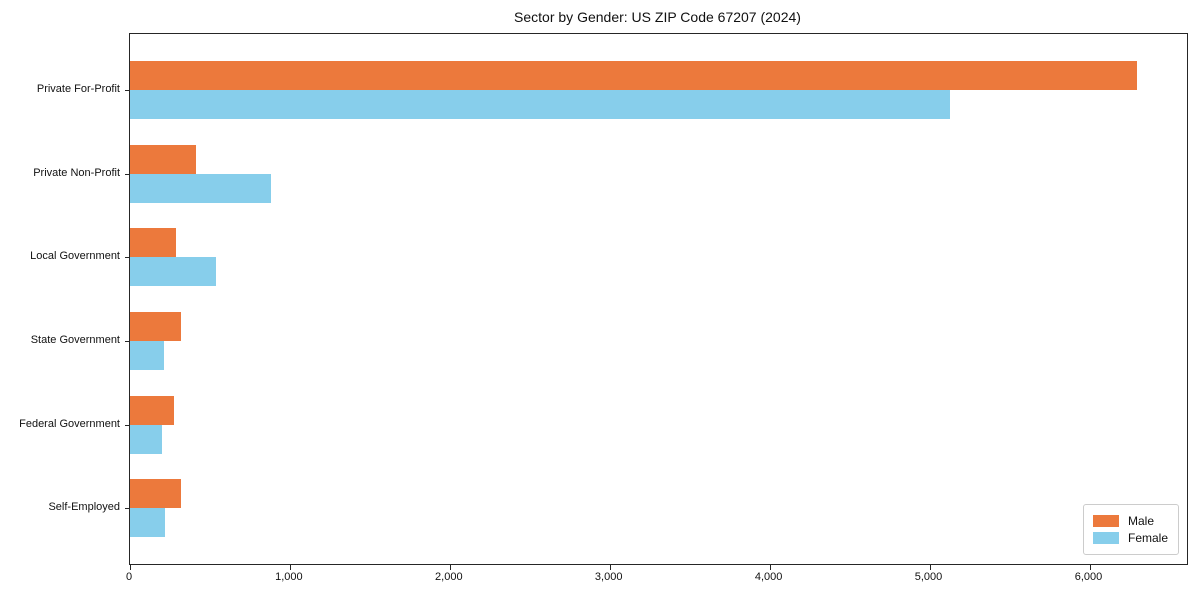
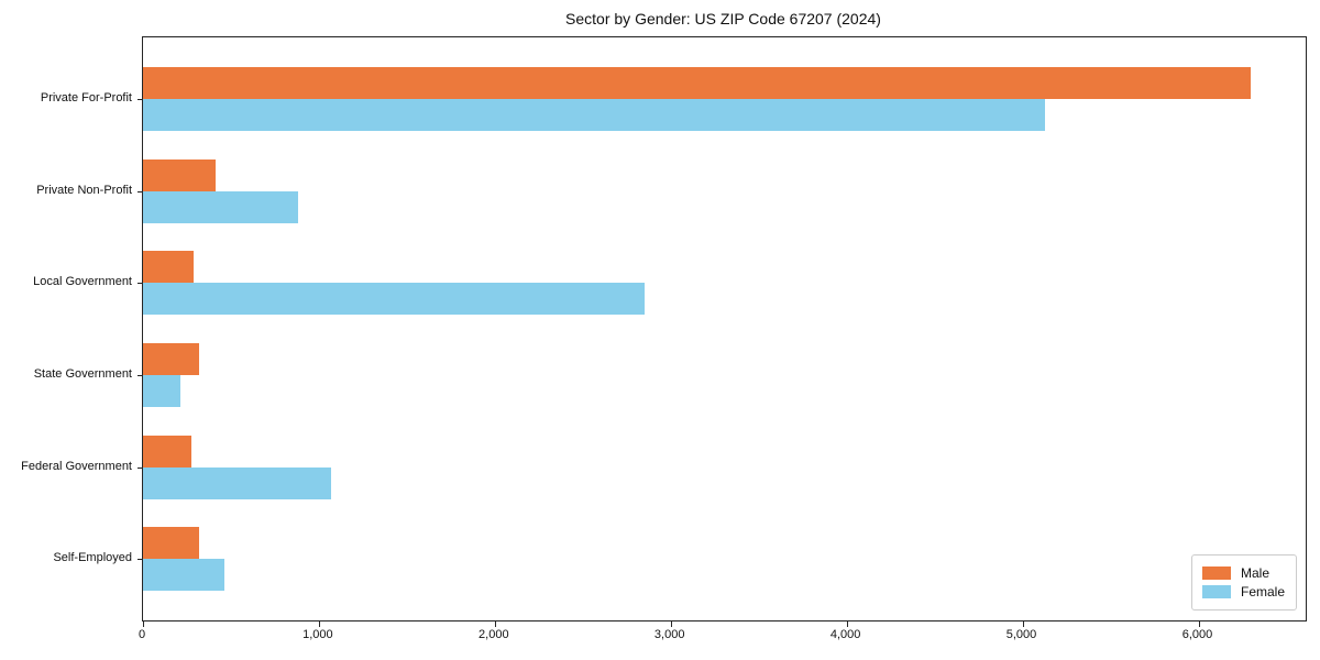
Female/Local Government: 540 -> 2850
Female/Federal Government: 200 -> 1070
Female/Self-Employed: 220 -> 460
